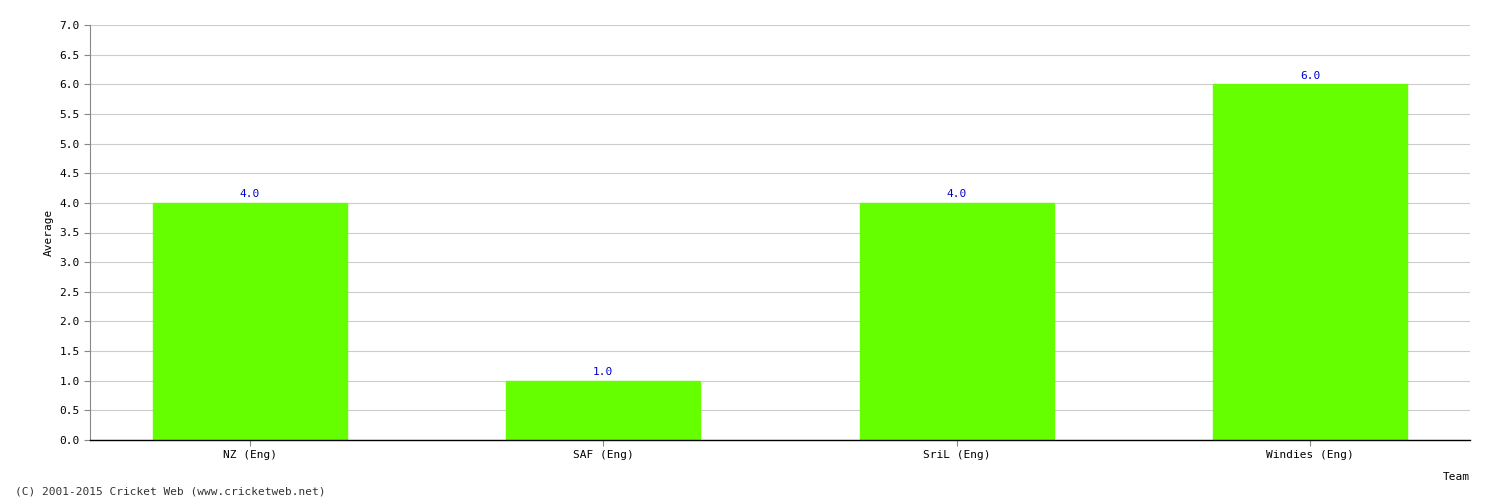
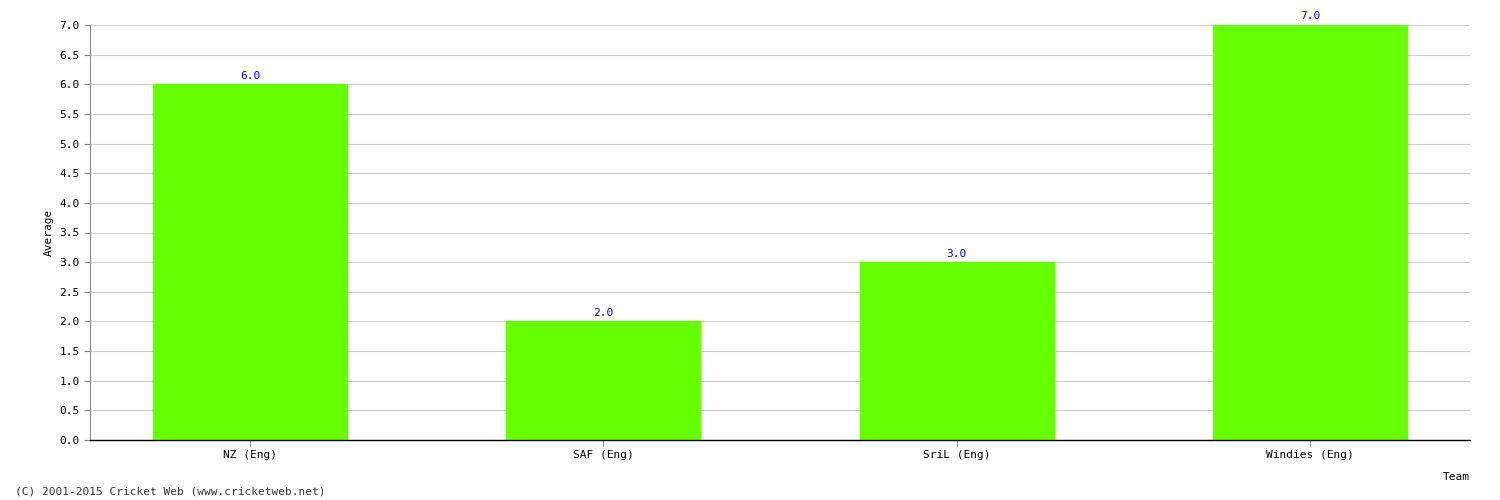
NZ (Eng): 4.0 -> 6.0
SAF (Eng): 1.0 -> 2.0
SriL (Eng): 4.0 -> 3.0
Windies (Eng): 6.0 -> 7.0
